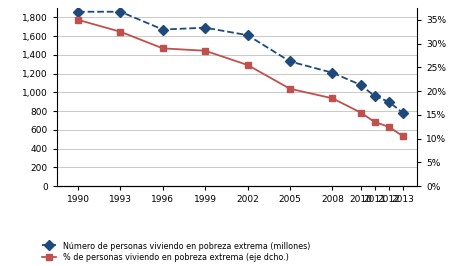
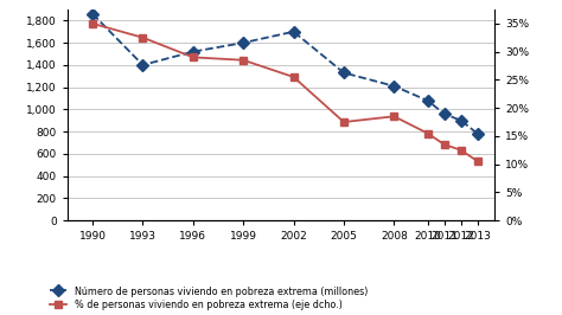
Número de personas viviendo en pobreza extrema (millones)/1993: 1,860 -> 1,400
Número de personas viviendo en pobreza extrema (millones)/1996: 1,670 -> 1,520
Número de personas viviendo en pobreza extrema (millones)/1999: 1,690 -> 1,600
Número de personas viviendo en pobreza extrema (millones)/2002: 1,610 -> 1,700
% de personas viviendo en pobreza extrema (eje dcho.)/2005: 20.5% -> 17.5%
